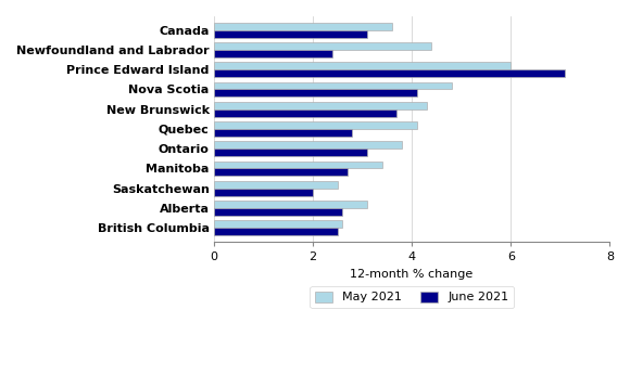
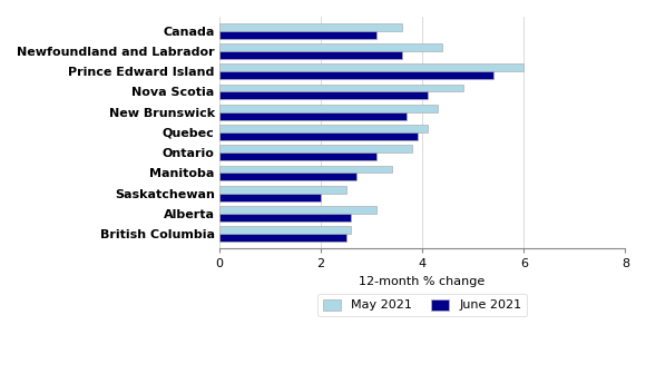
June 2021/Newfoundland and Labrador: 2.4 -> 3.6
June 2021/Prince Edward Island: 7.1 -> 5.4
June 2021/Quebec: 2.8 -> 3.9
